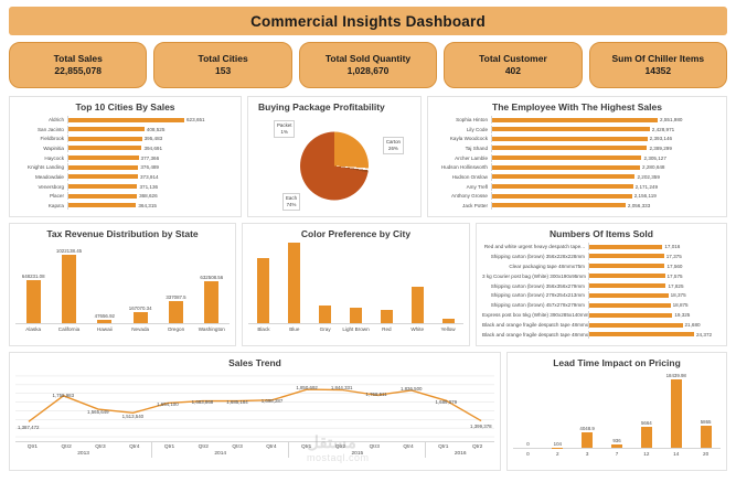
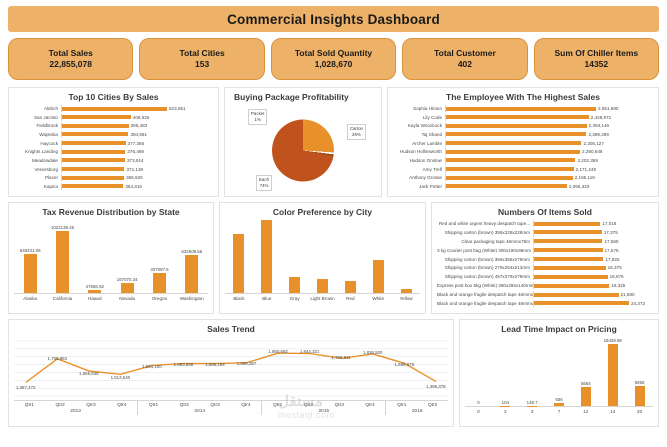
Lead Time Impact on Pricing/3: 4048.9 -> 148.7
